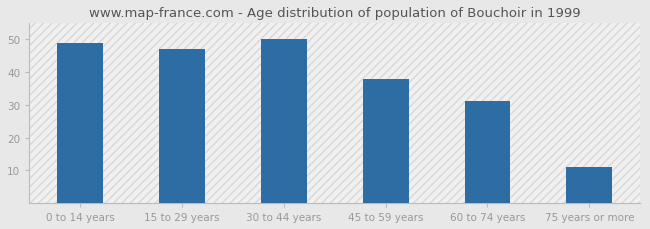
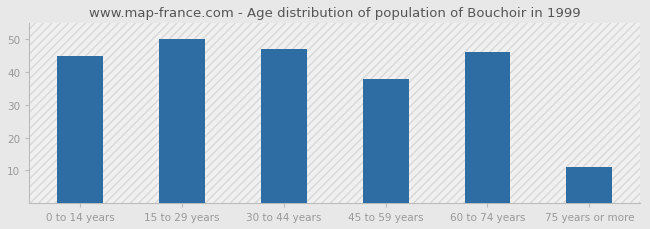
0 to 14 years: 49 -> 45
15 to 29 years: 47 -> 50
30 to 44 years: 50 -> 47
60 to 74 years: 31 -> 46
